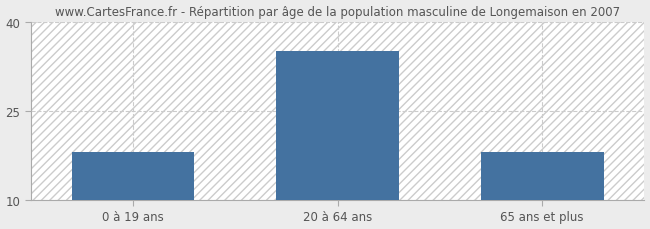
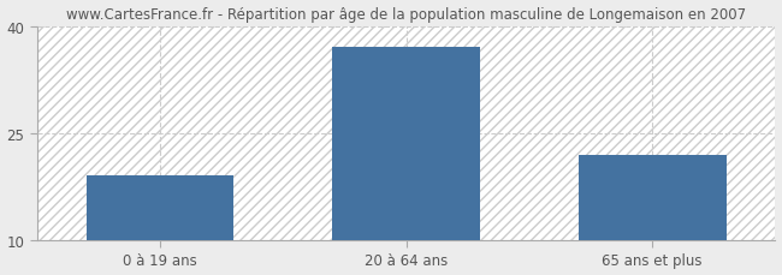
0 à 19 ans: 18 -> 19
20 à 64 ans: 35 -> 37
65 ans et plus: 18 -> 22
